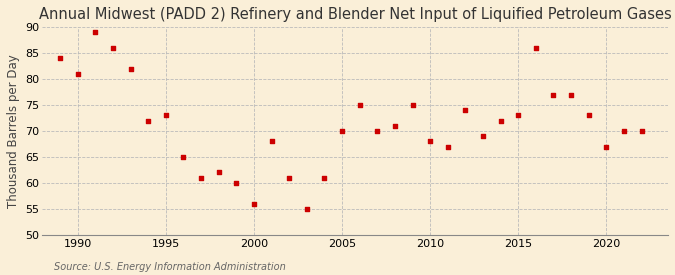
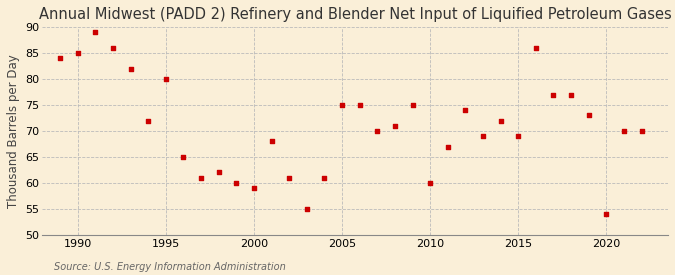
1990: 81 -> 85
1995: 73 -> 80
2000: 56 -> 59
2005: 70 -> 75
2010: 68 -> 60
2015: 73 -> 69
2020: 67 -> 54
